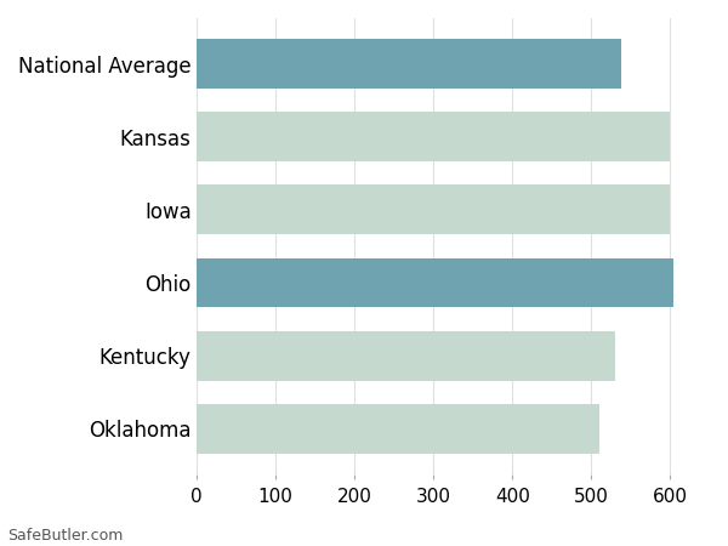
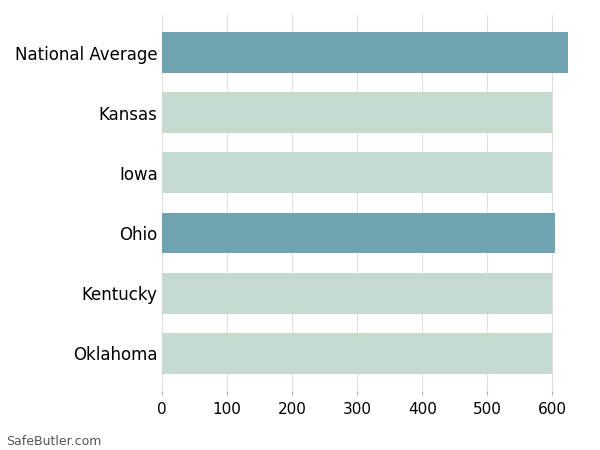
National Average: 538 -> 624
Kentucky: 530 -> 600
Oklahoma: 510 -> 600
